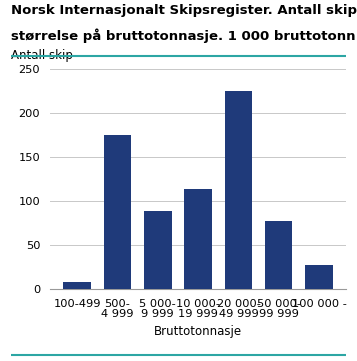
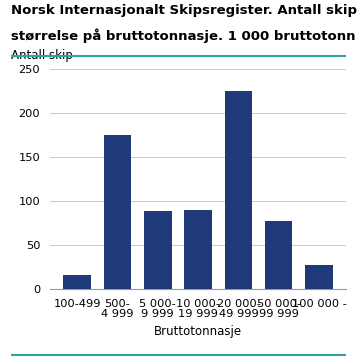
100-499: 8 -> 16
10 000- 19 999: 113 -> 90
